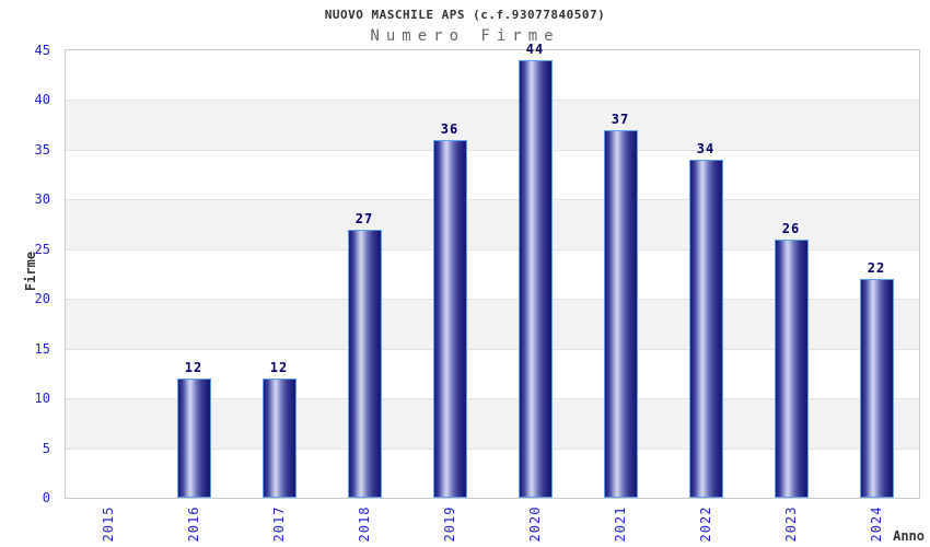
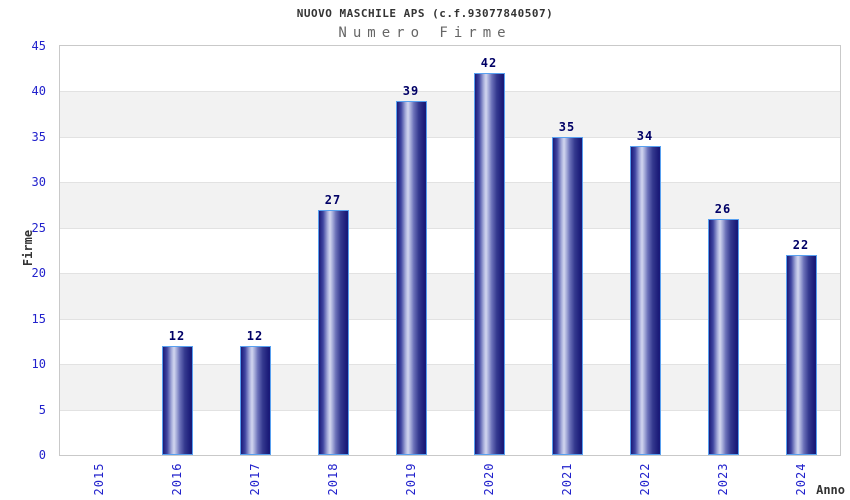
2019: 36 -> 39
2020: 44 -> 42
2021: 37 -> 35
